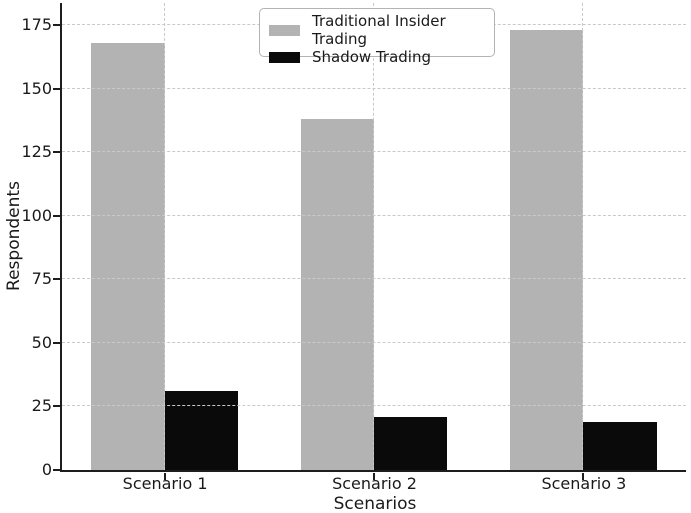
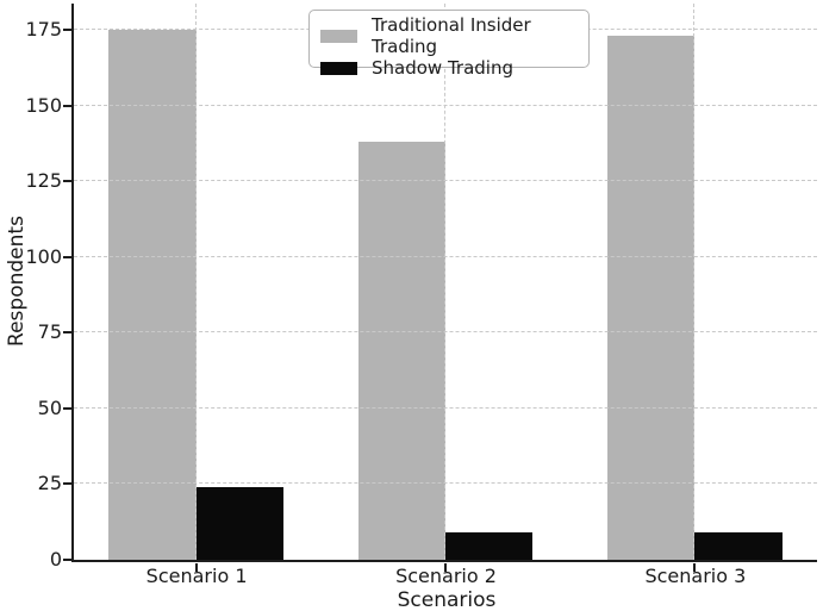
Traditional Insider Trading/Scenario 1: 168 -> 175
Shadow Trading/Scenario 1: 31 -> 24
Shadow Trading/Scenario 2: 21 -> 9
Shadow Trading/Scenario 3: 19 -> 9
